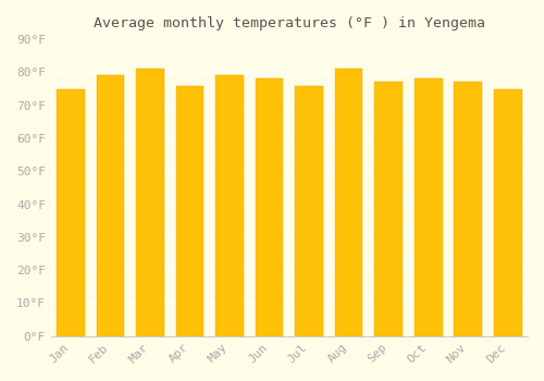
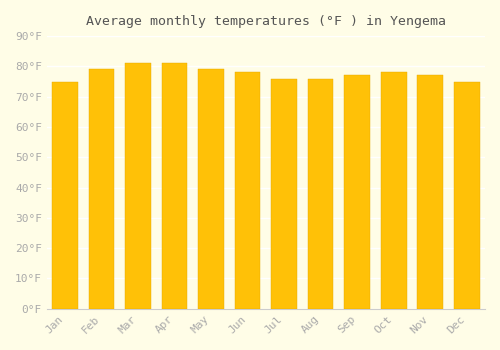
Apr: 76°F -> 81°F
Aug: 81°F -> 76°F
